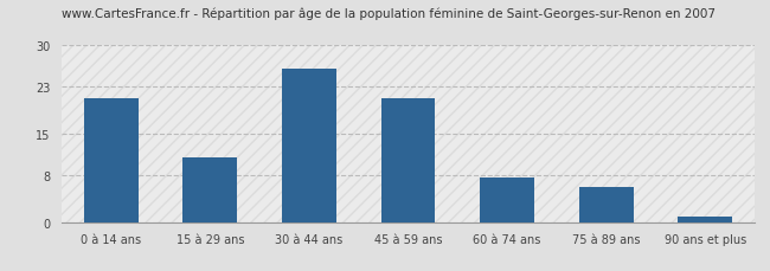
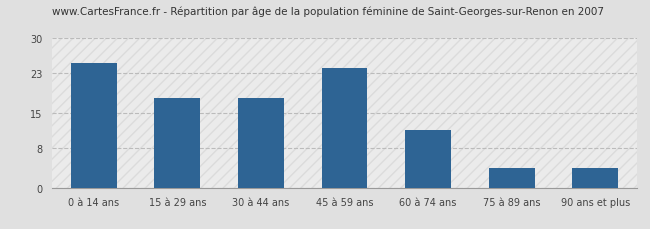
0 à 14 ans: 21.0 -> 25.0
15 à 29 ans: 11.0 -> 18.0
30 à 44 ans: 26.0 -> 18.0
45 à 59 ans: 21.0 -> 24.0
60 à 74 ans: 7.5 -> 11.5
75 à 89 ans: 6.0 -> 4.0
90 ans et plus: 1.0 -> 4.0
